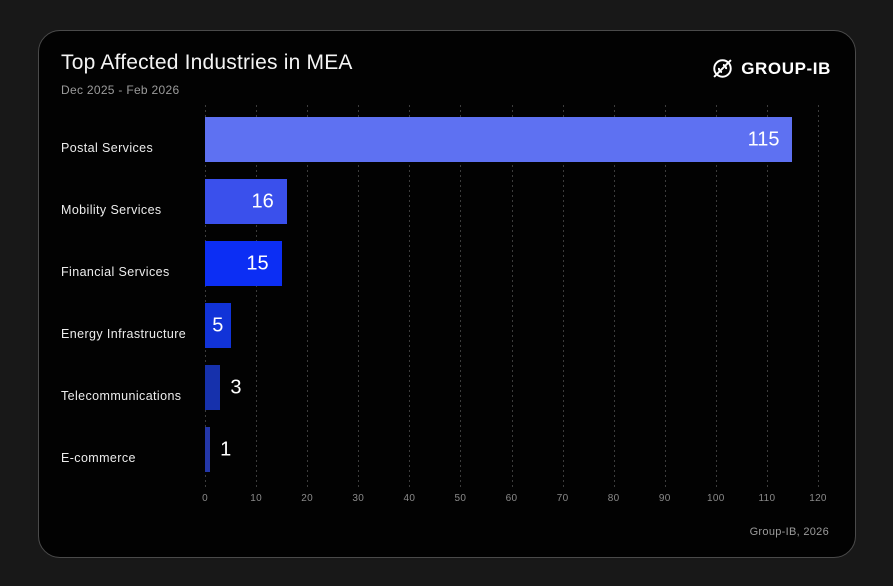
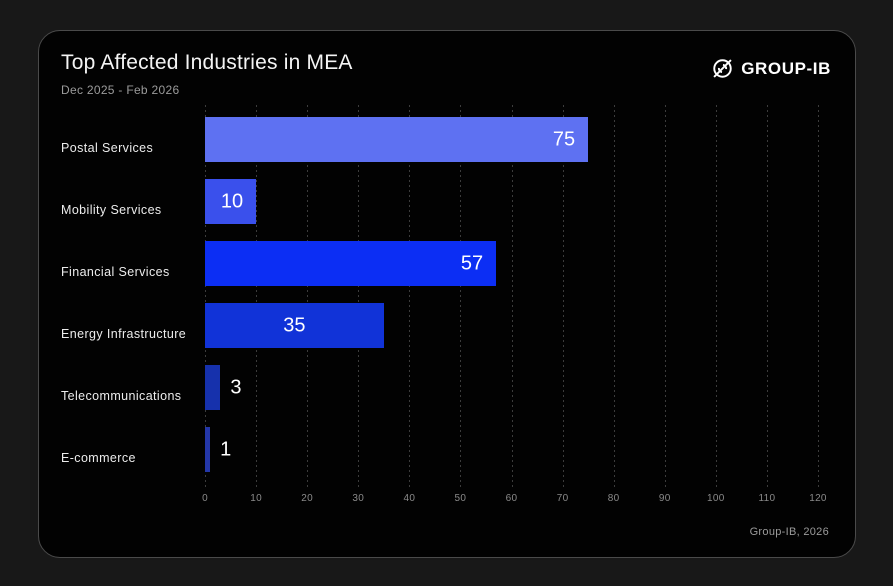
Postal Services: 115 -> 75
Mobility Services: 16 -> 10
Financial Services: 15 -> 57
Energy Infrastructure: 5 -> 35
